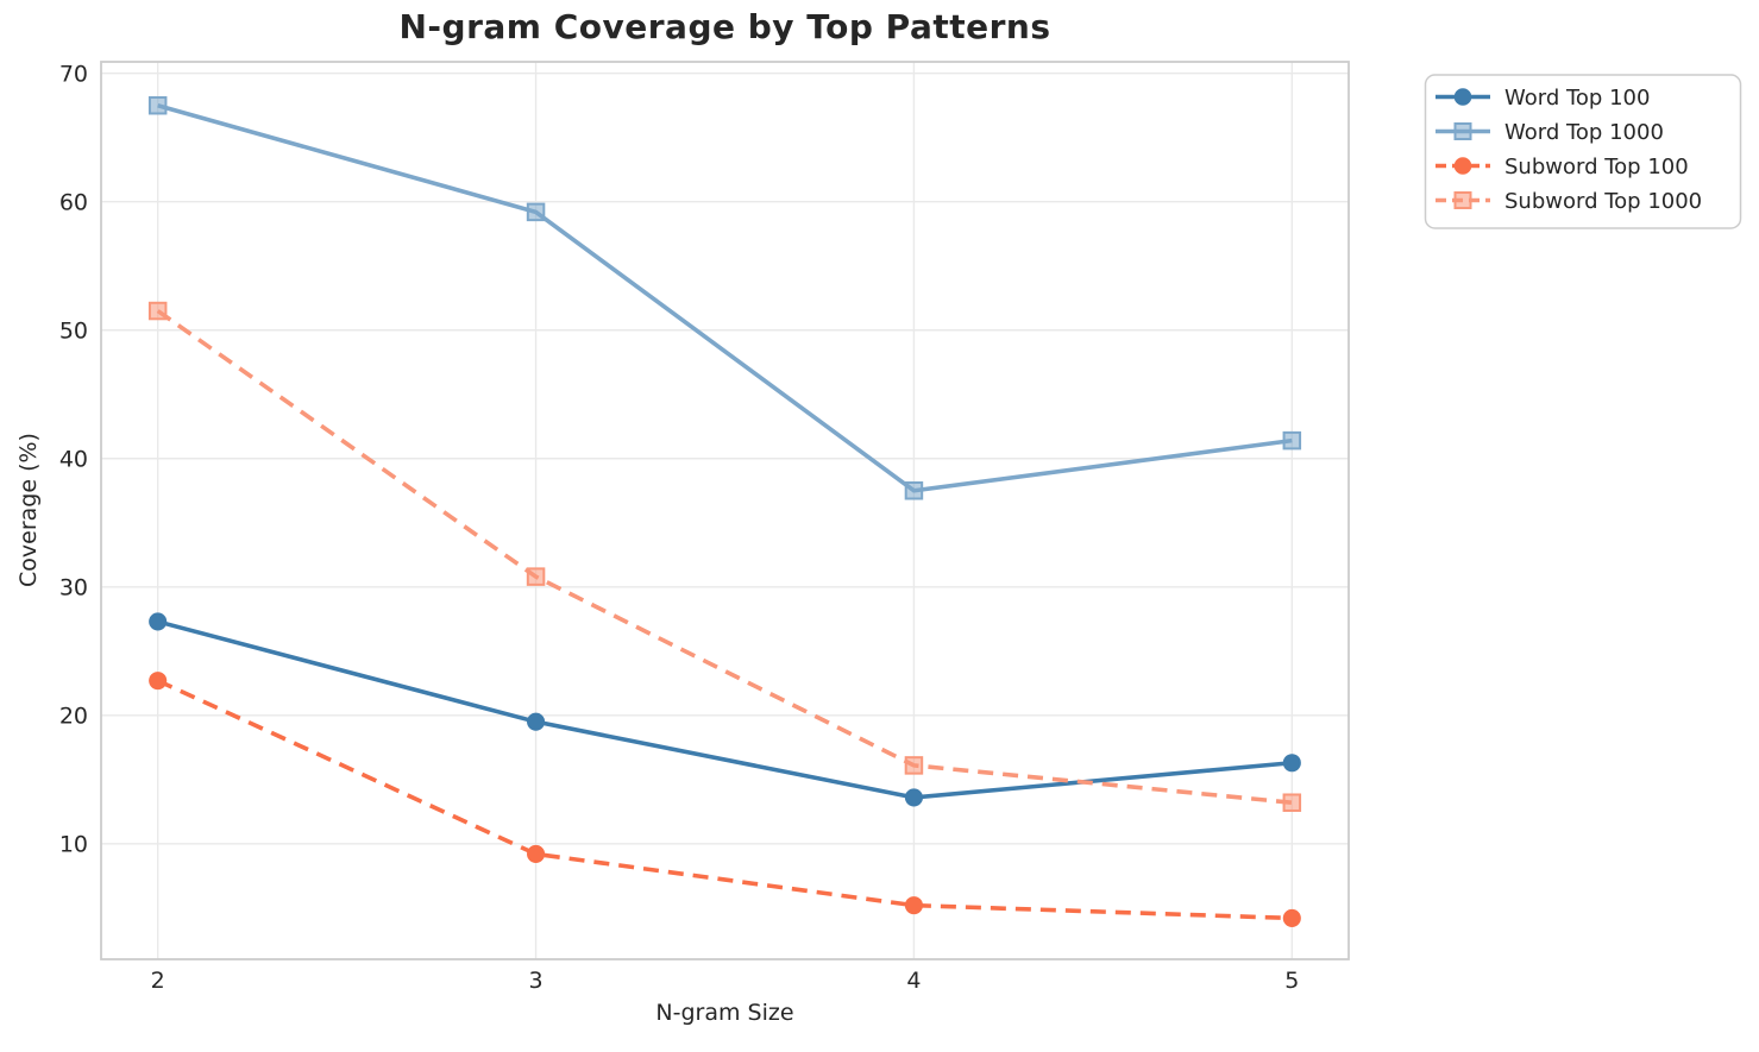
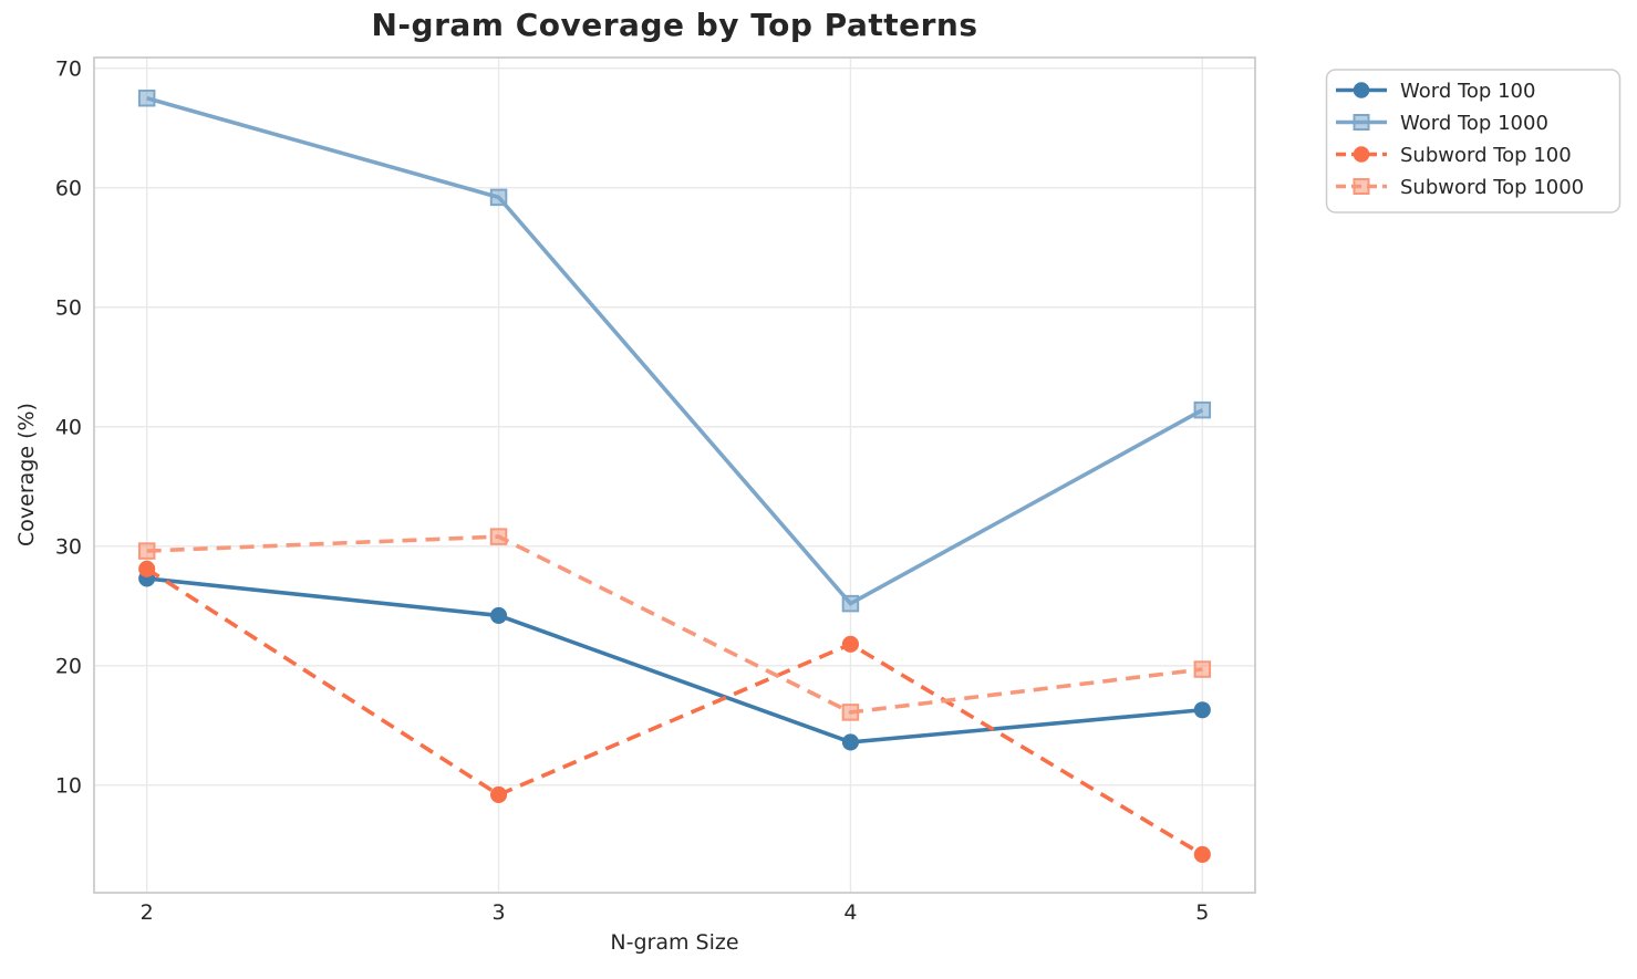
Subword Top 100/2: 22.7 -> 28.1
Subword Top 1000/2: 51.5 -> 29.6
Word Top 100/3: 19.5 -> 24.2
Word Top 1000/4: 37.5 -> 25.2
Subword Top 100/4: 5.2 -> 21.8
Subword Top 1000/5: 13.2 -> 19.7
